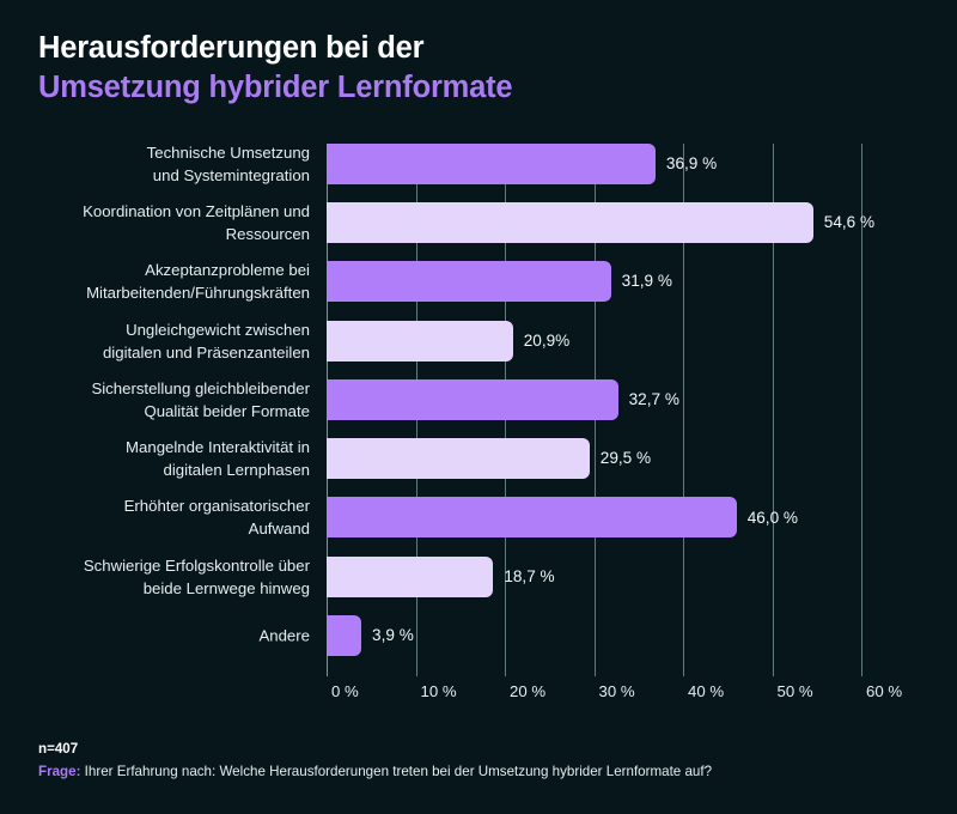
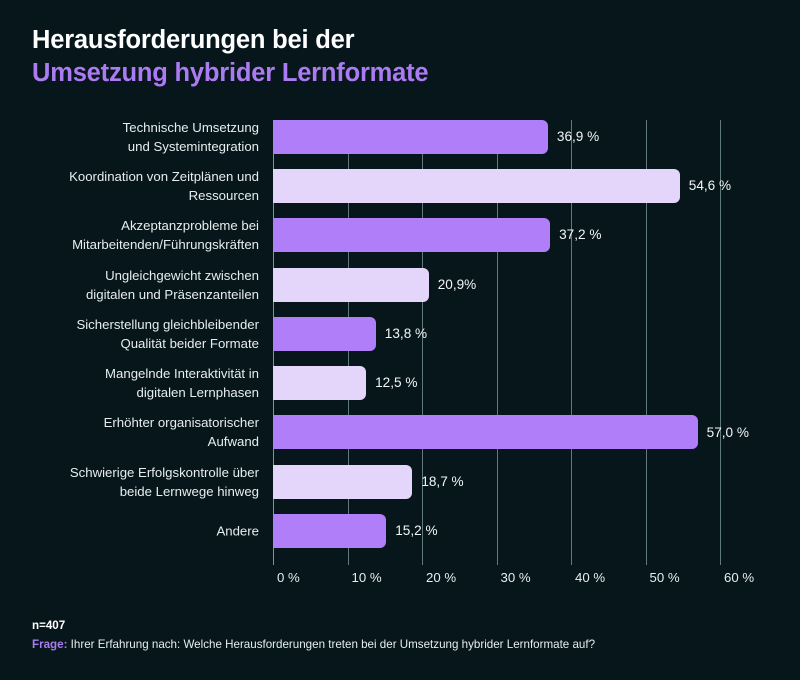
Akzeptanzprobleme bei Mitarbeitenden/Führungskräften: 31,9 -> 37,2
Sicherstellung gleichbleibender Qualität beider Formate: 32,7 -> 13,8
Mangelnde Interaktivität in digitalen Lernphasen: 29,5 -> 12,5
Erhöhter organisatorischer Aufwand: 46,0 -> 57,0
Andere: 3,9 -> 15,2
